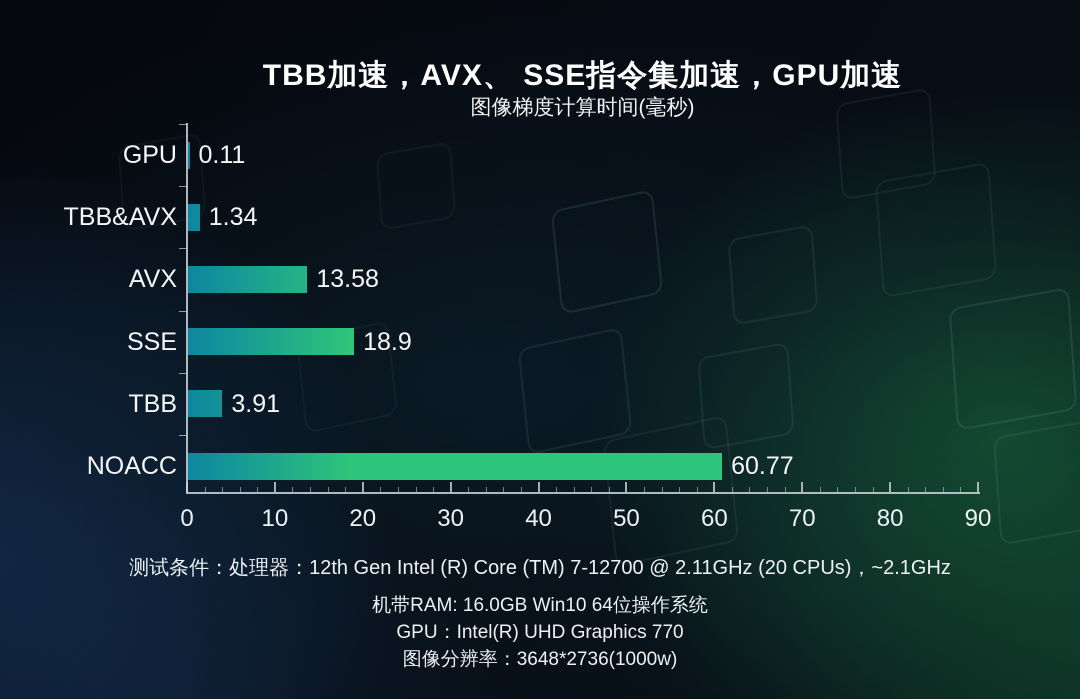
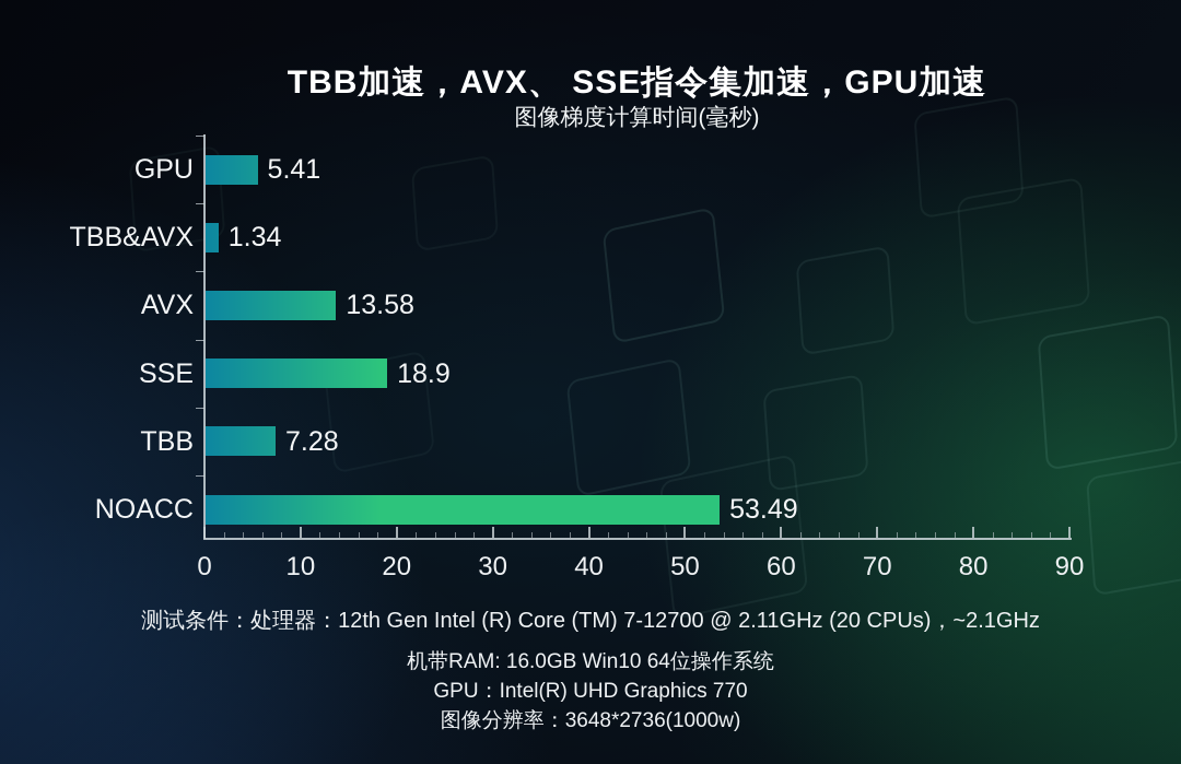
GPU: 0.11 -> 5.41
TBB: 3.91 -> 7.28
NOACC: 60.77 -> 53.49
